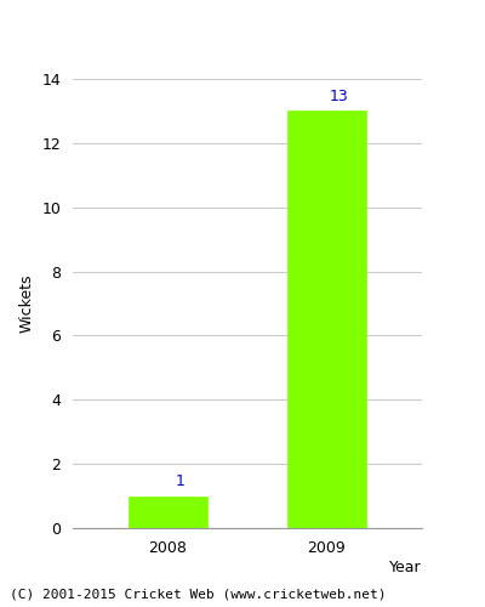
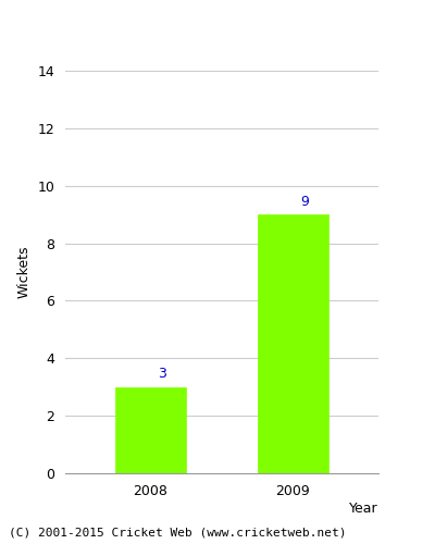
2008: 1 -> 3
2009: 13 -> 9
